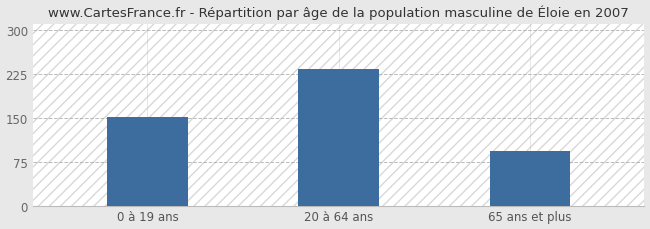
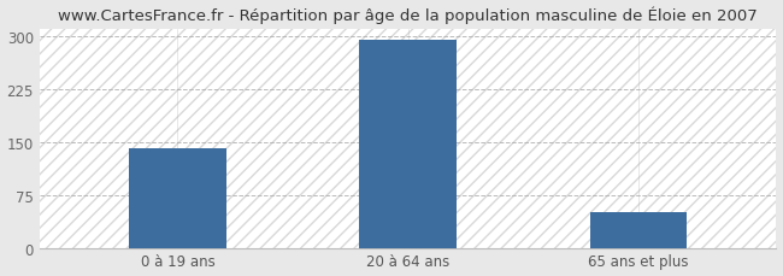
0 à 19 ans: 152 -> 141
20 à 64 ans: 234 -> 295
65 ans et plus: 94 -> 50
